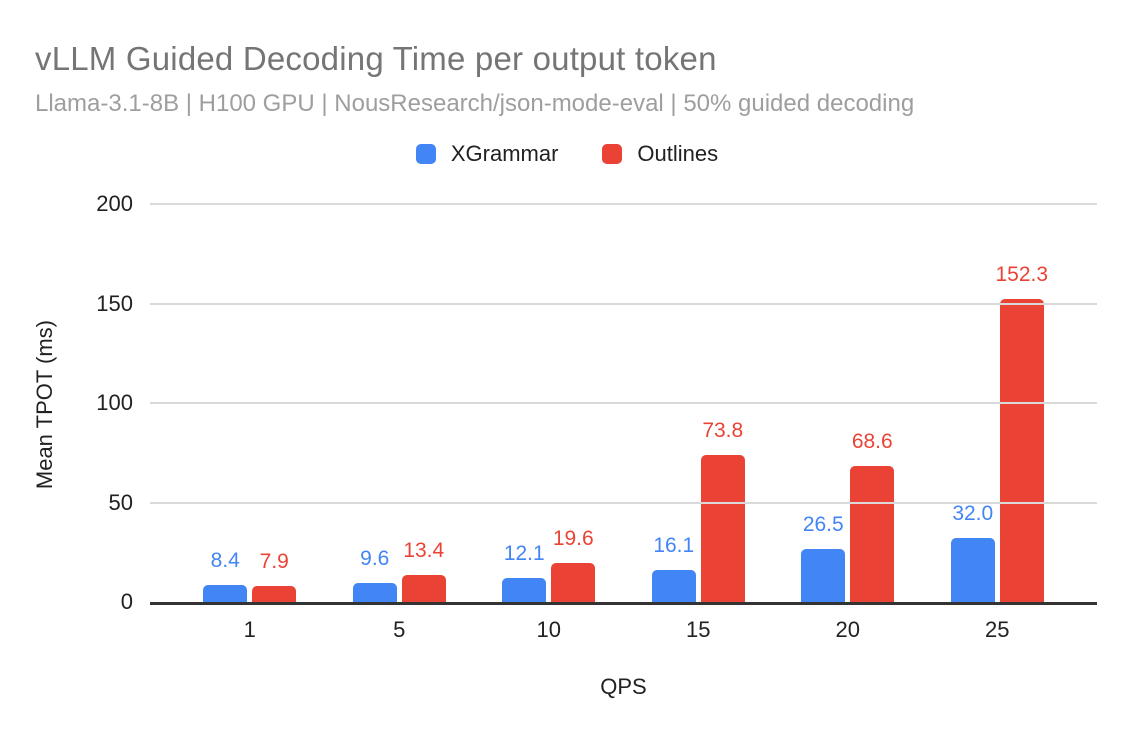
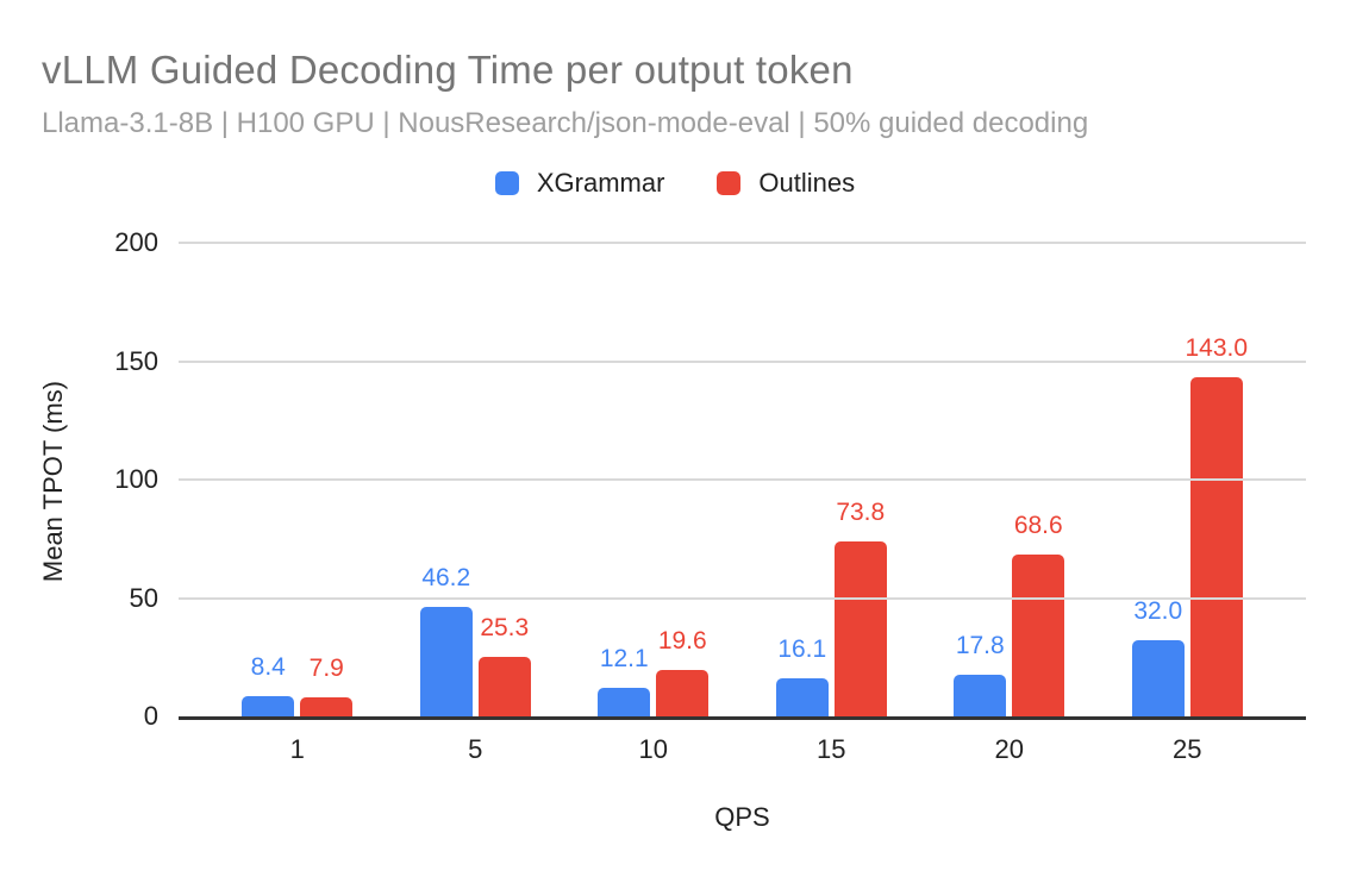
XGrammar/5: 9.6 -> 46.2
Outlines/5: 13.4 -> 25.3
XGrammar/20: 26.5 -> 17.8
Outlines/25: 152.3 -> 143.0
